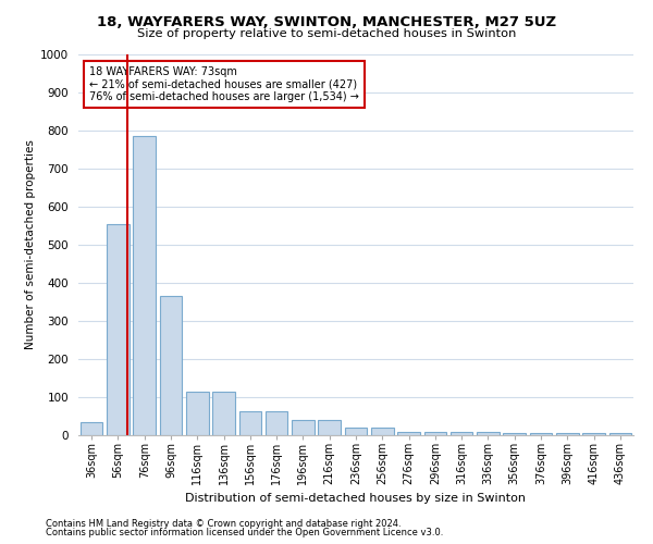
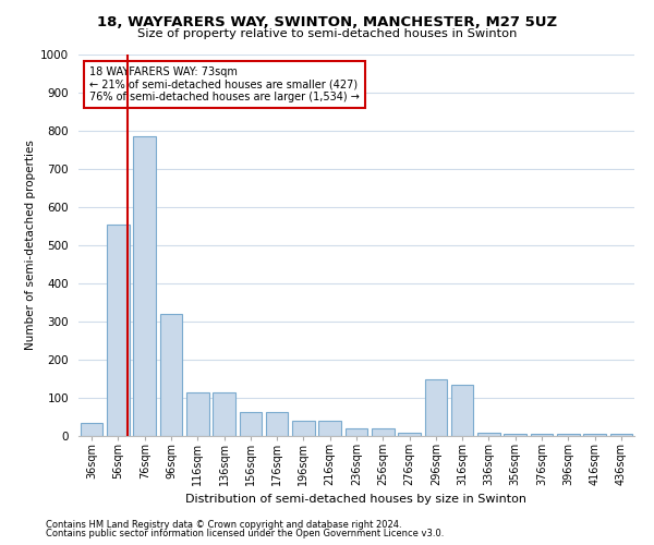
96sqm: 365 -> 320
296sqm: 10 -> 150
316sqm: 10 -> 135
